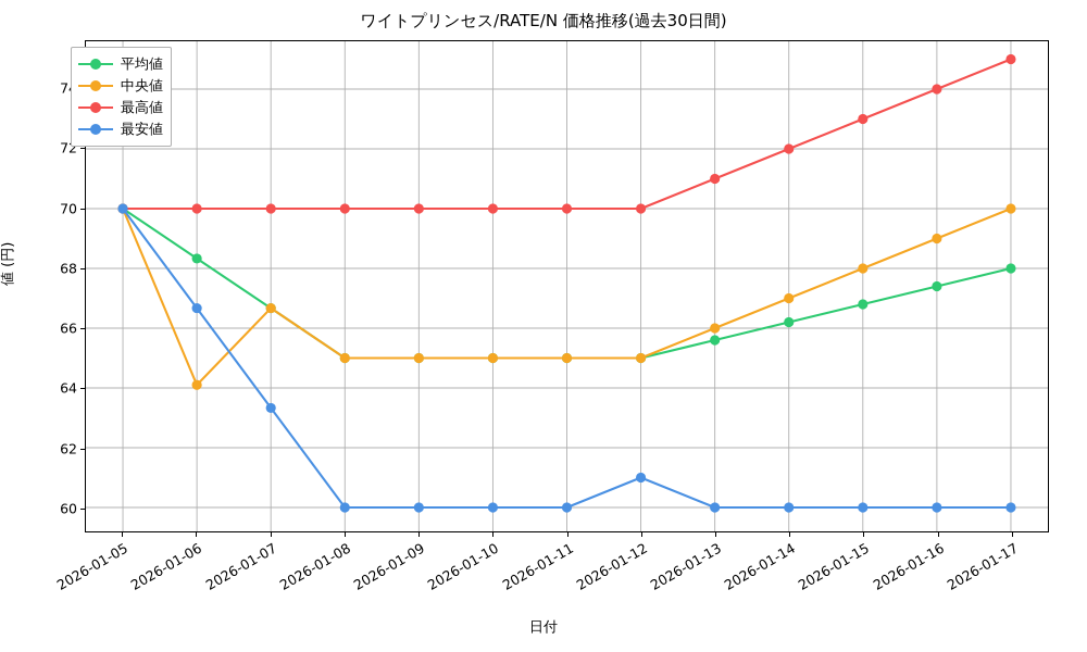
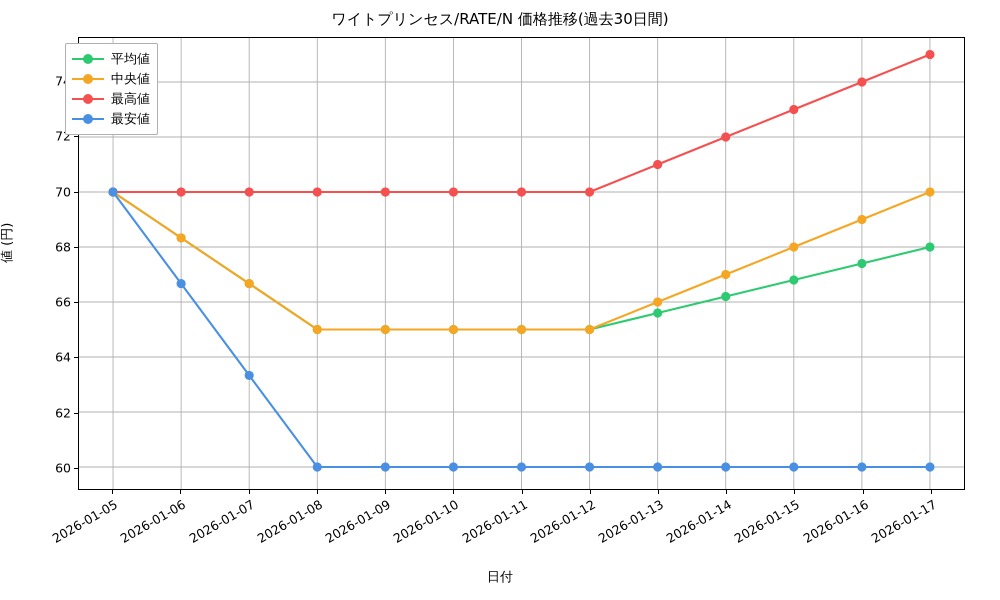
中央値/2026-01-06: 64.1 -> 68.3
最安値/2026-01-12: 61.0 -> 60.0
